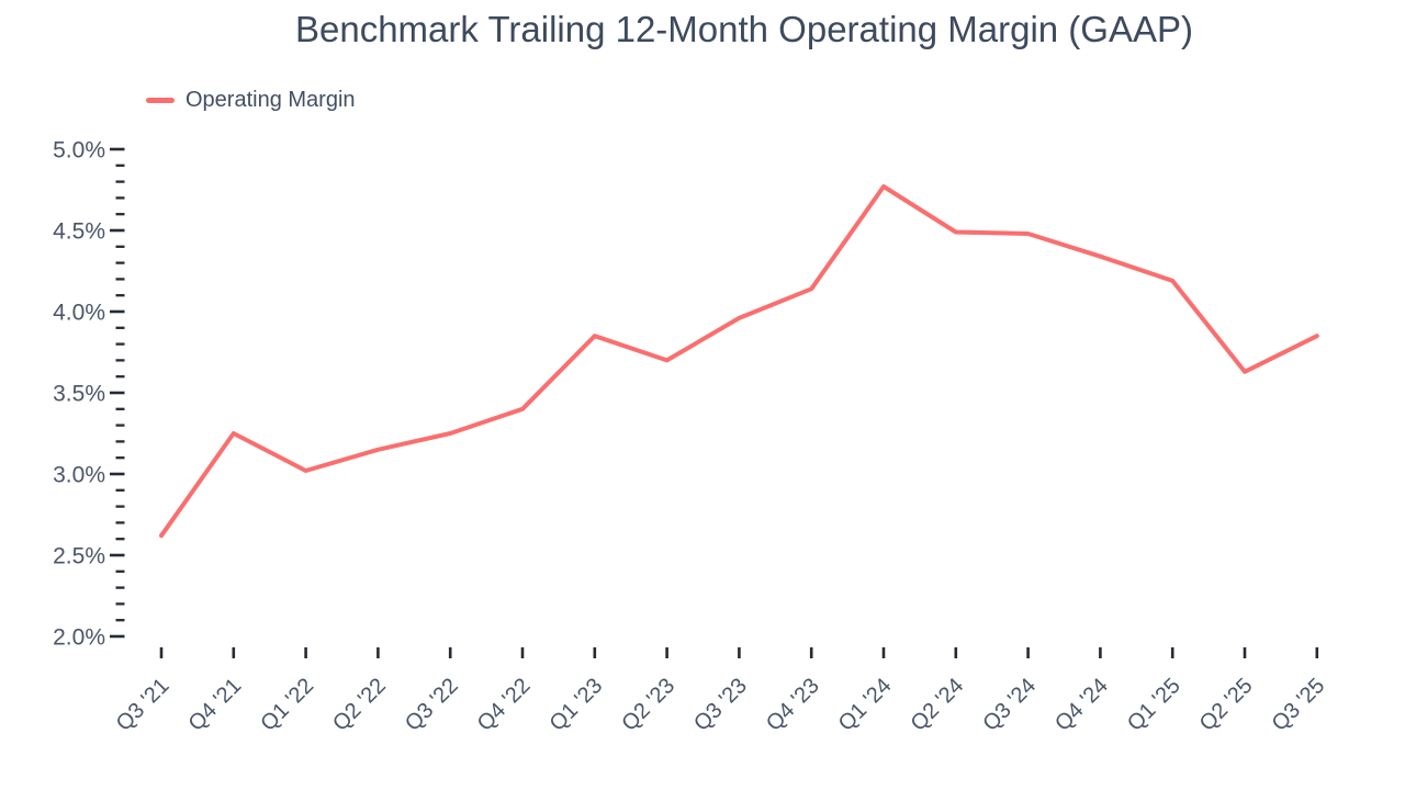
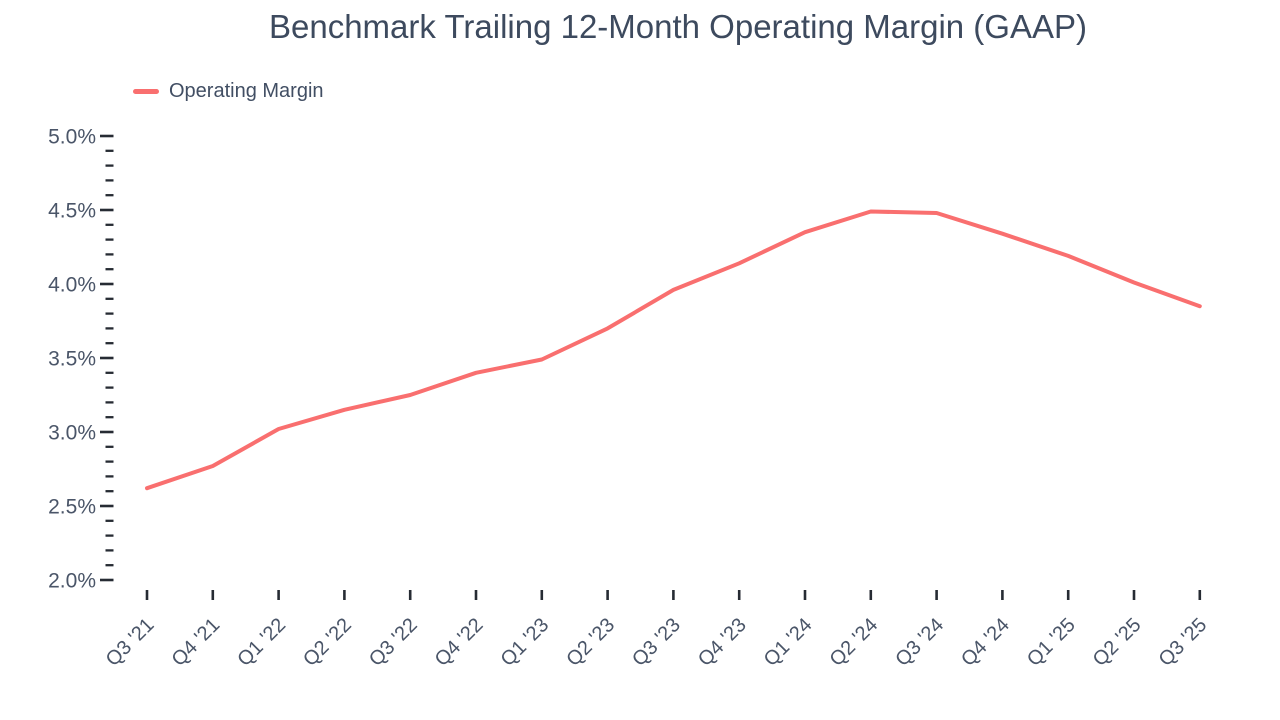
Q4 '21: 3.25% -> 2.77%
Q1 '23: 3.85% -> 3.49%
Q1 '24: 4.77% -> 4.35%
Q2 '25: 3.63% -> 4.01%
